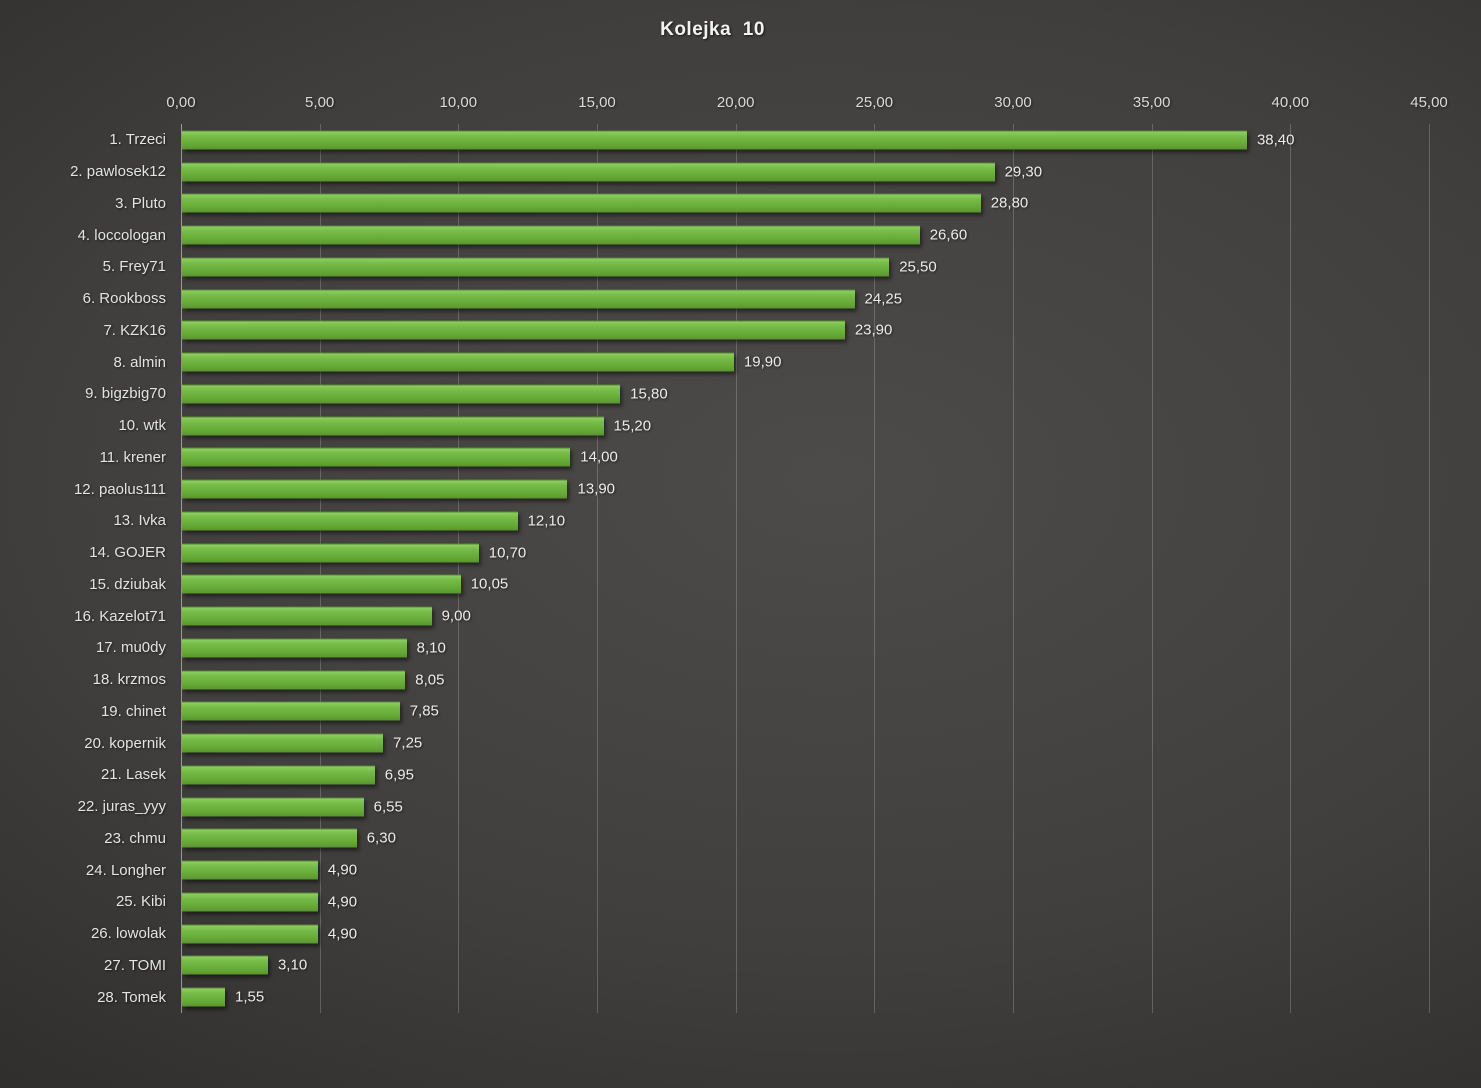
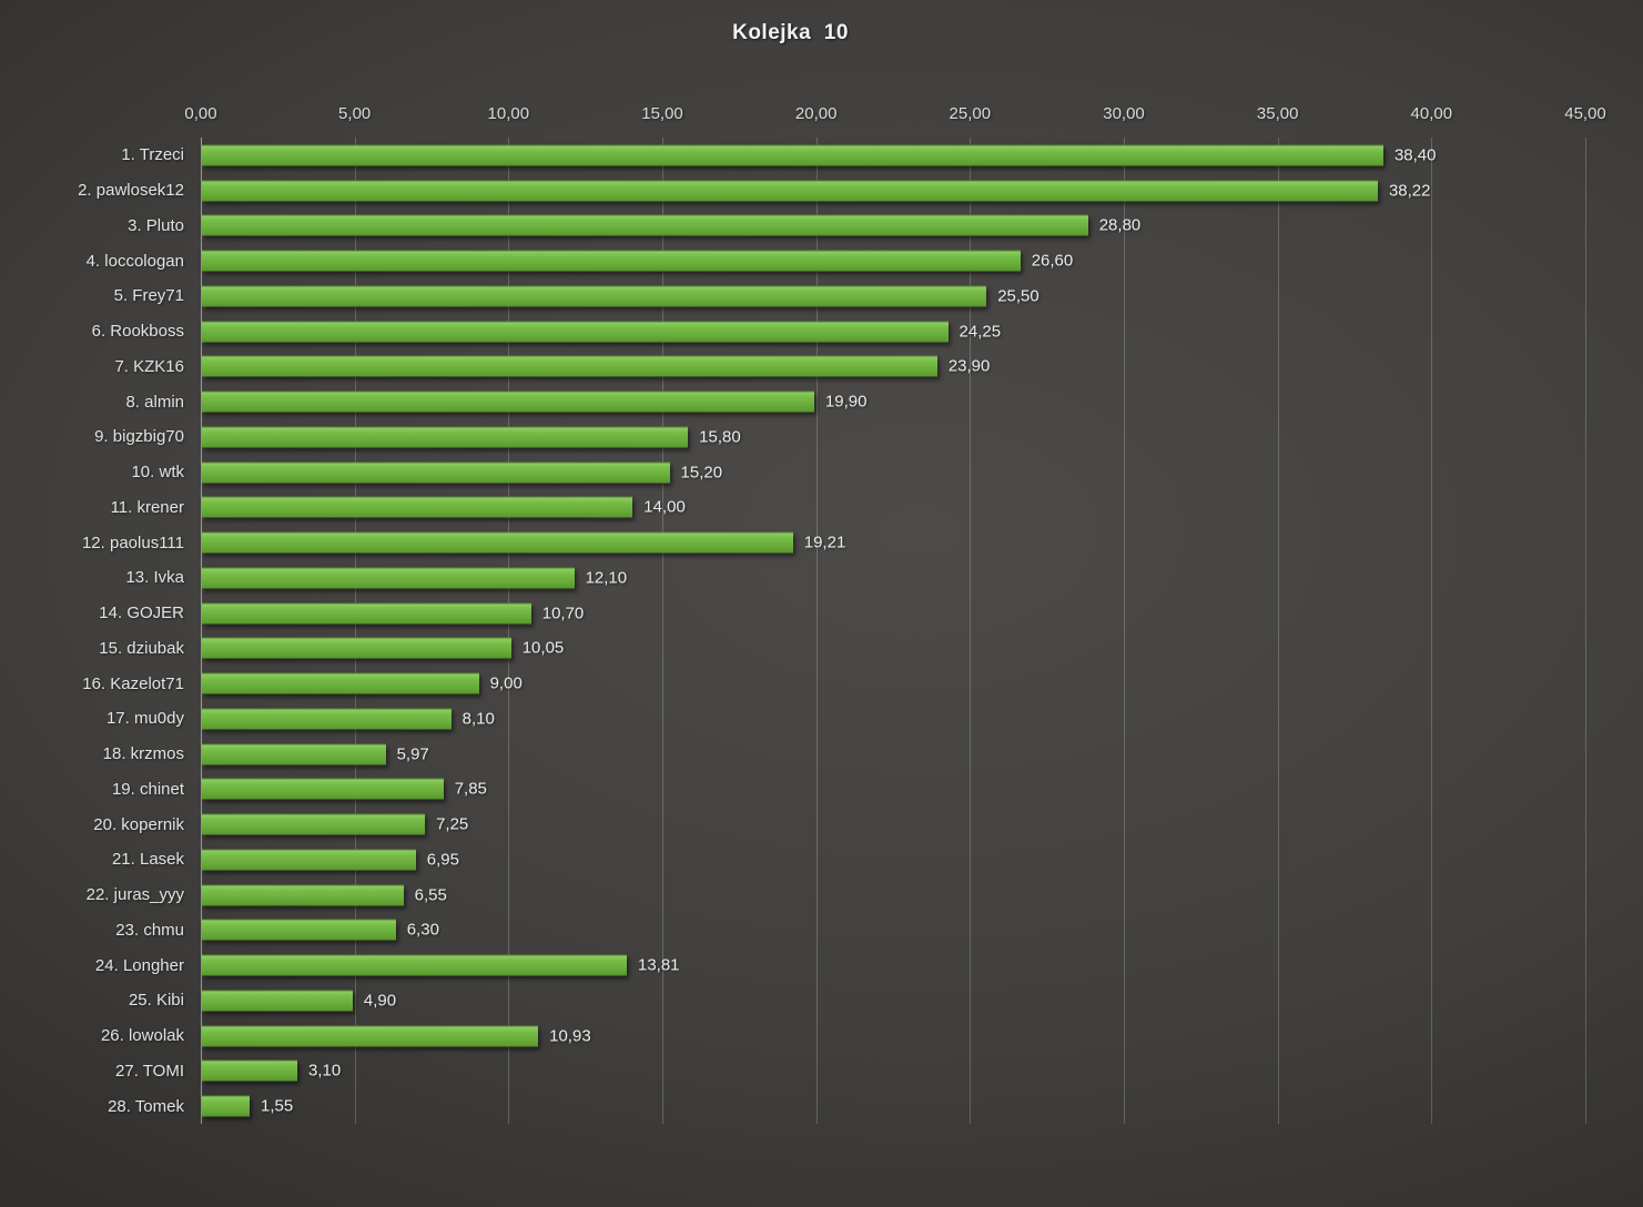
2. pawlosek12: 29,30 -> 38,22
12. paolus111: 13,90 -> 19,21
18. krzmos: 8,05 -> 5,97
24. Longher: 4,90 -> 13,81
26. lowolak: 4,90 -> 10,93
